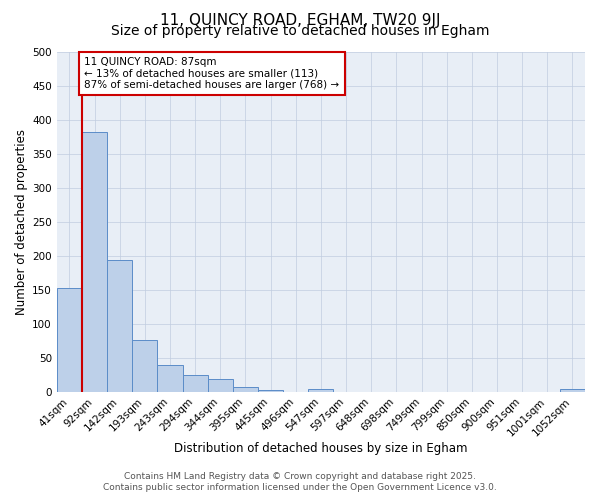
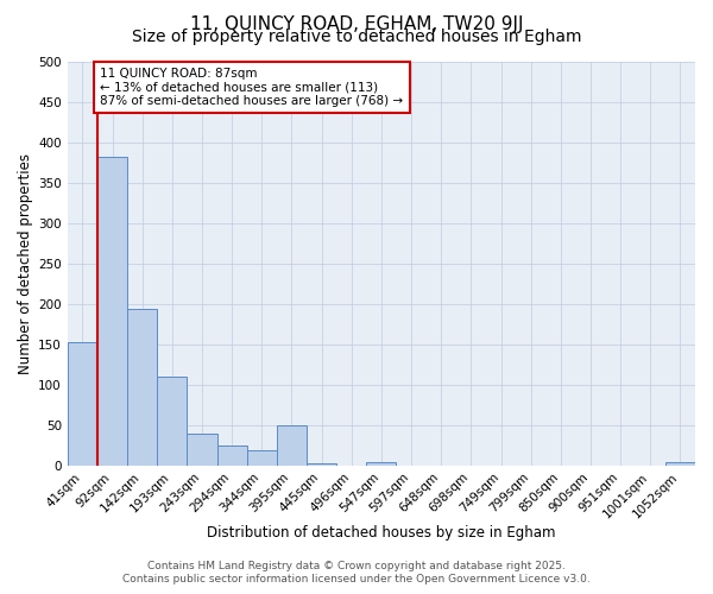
193sqm: 76 -> 110
395sqm: 6 -> 50
